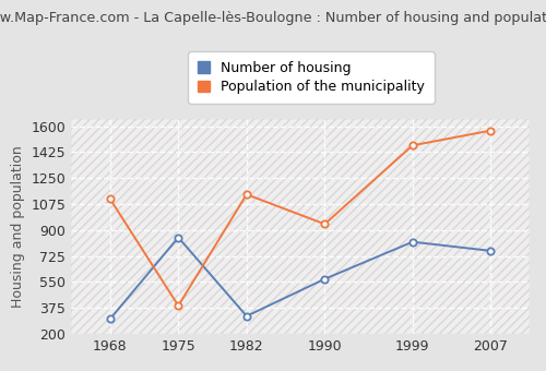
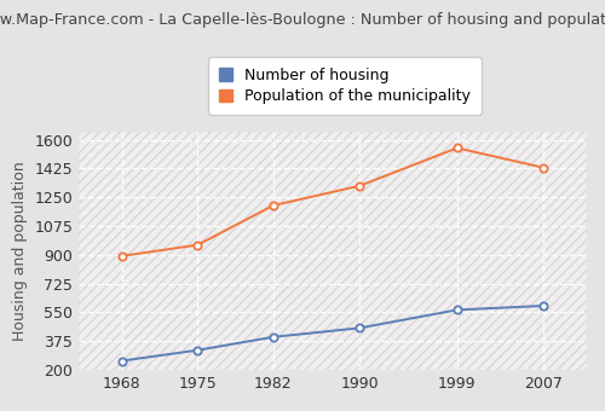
Number of housing/1968: 300 -> 260
Population of the municipality/1968: 1110 -> 890
Number of housing/1975: 850 -> 320
Population of the municipality/1975: 390 -> 960
Number of housing/1982: 320 -> 400
Population of the municipality/1982: 1140 -> 1200
Number of housing/1990: 570 -> 460
Population of the municipality/1990: 940 -> 1320
Number of housing/1999: 820 -> 560
Population of the municipality/1999: 1470 -> 1550
Number of housing/2007: 760 -> 590
Population of the municipality/2007: 1570 -> 1430
